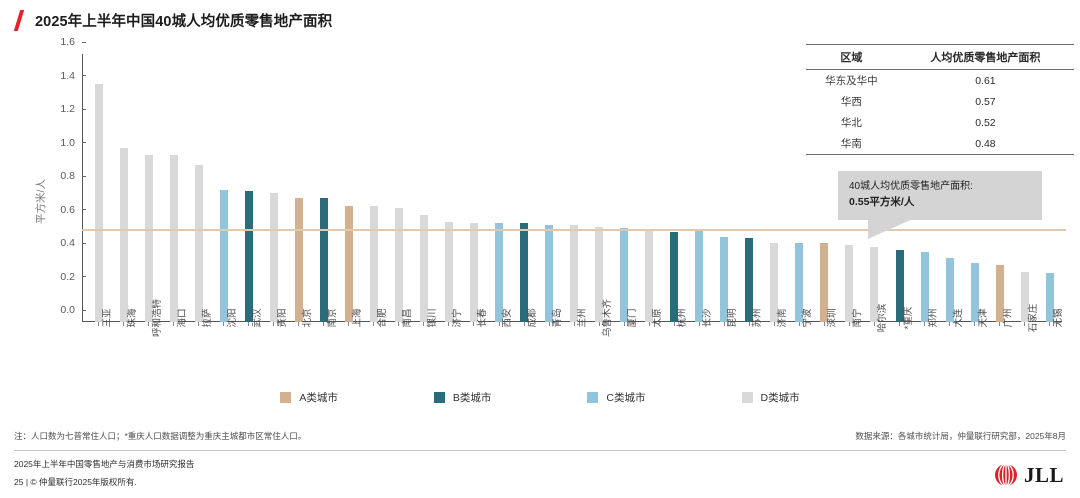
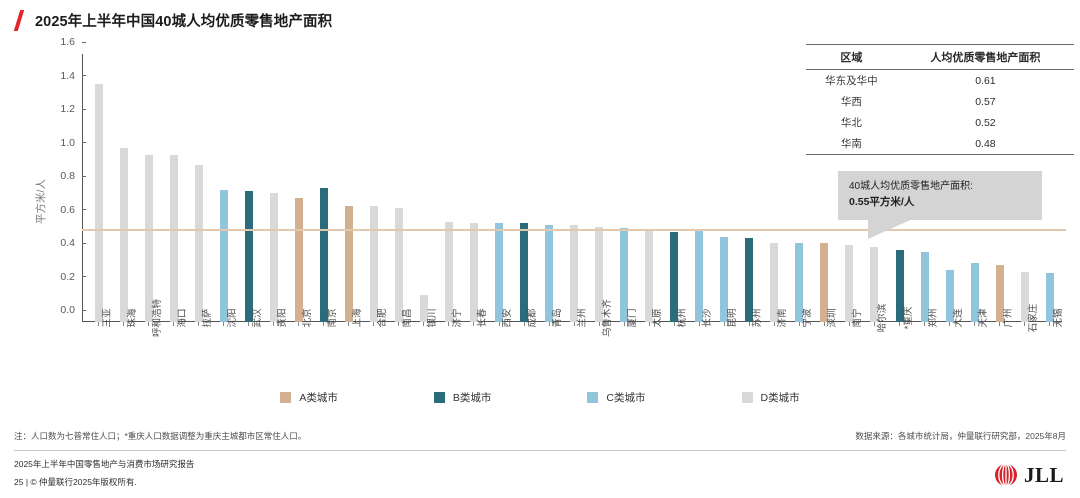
南京: 0.74 -> 0.80
银川: 0.64 -> 0.16
大连: 0.38 -> 0.31
